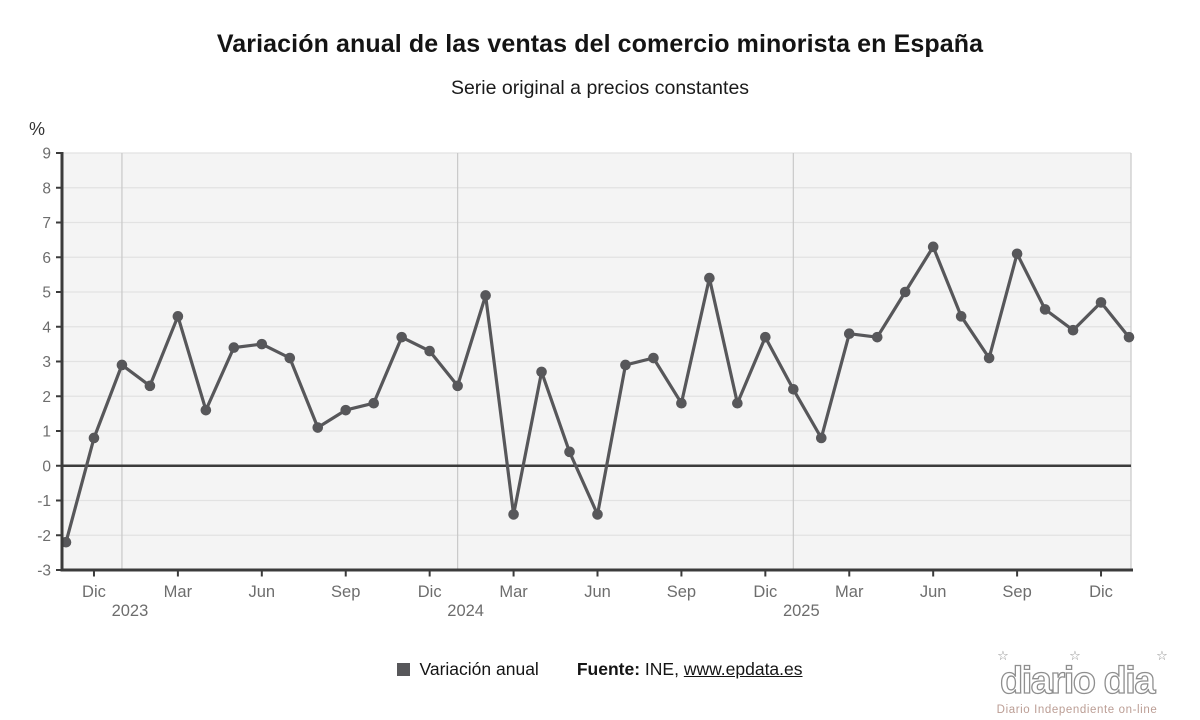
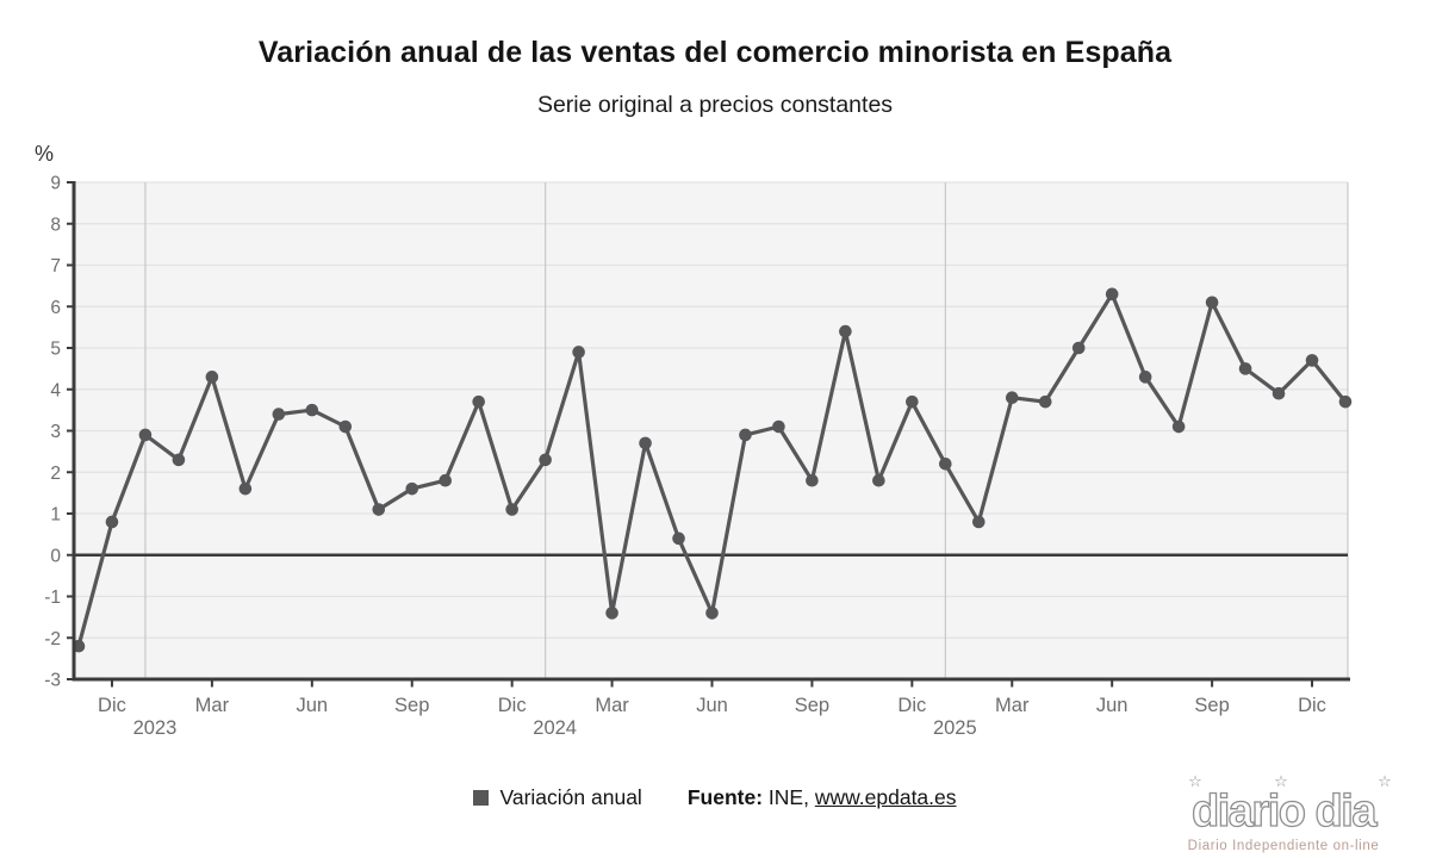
Dic 2023: 3.3 -> 1.1
